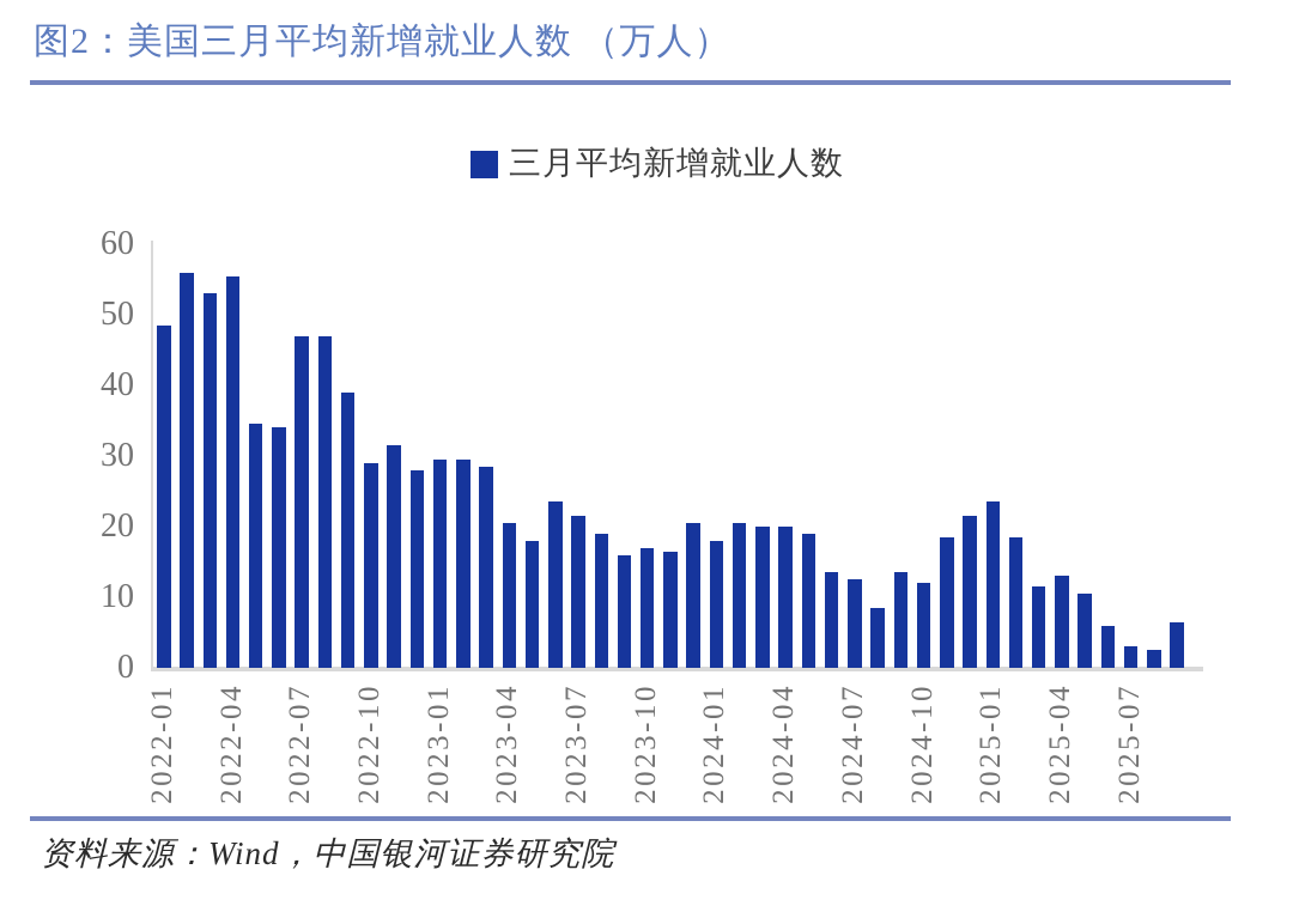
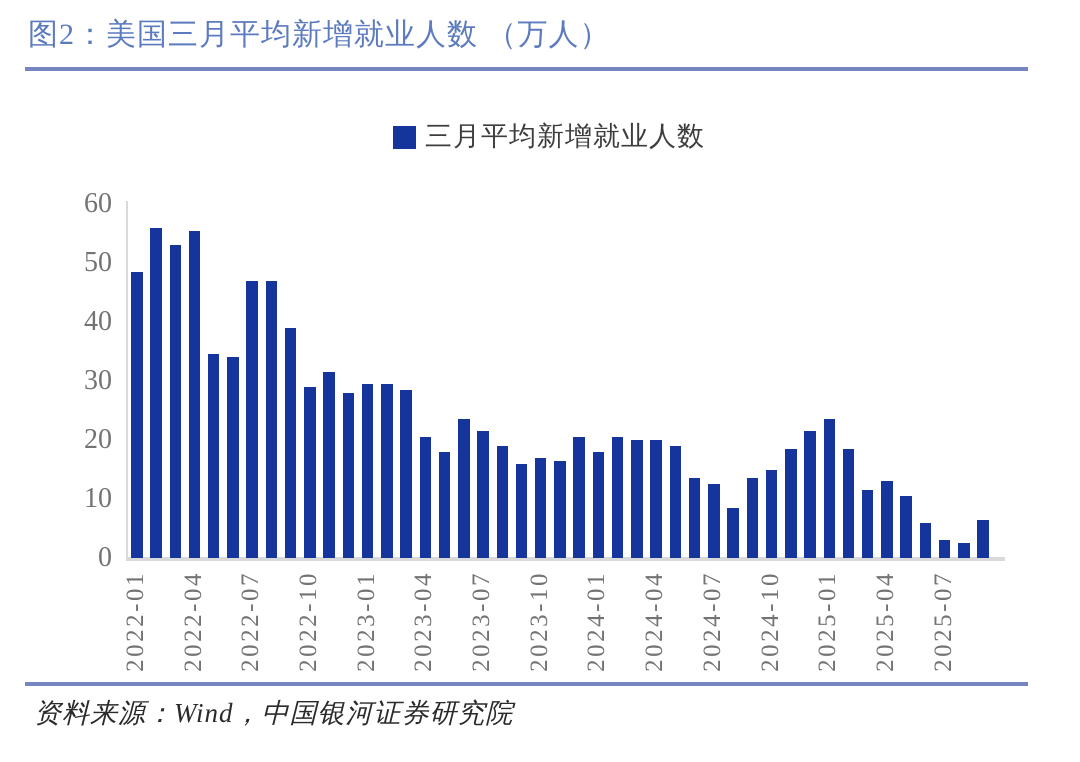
2024-10: 12 -> 15
